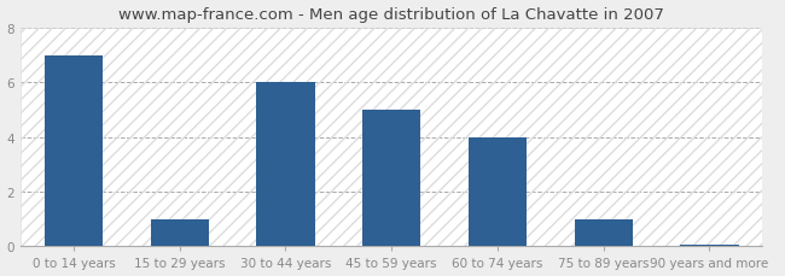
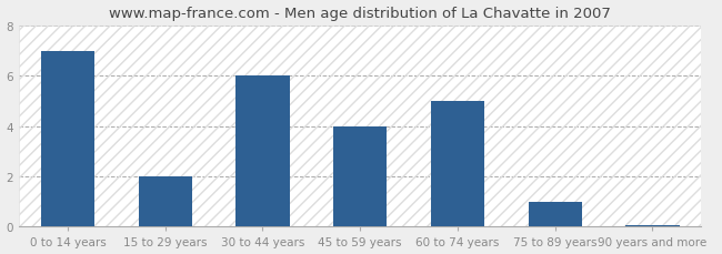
15 to 29 years: 1.00 -> 2.00
45 to 59 years: 5.00 -> 4.00
60 to 74 years: 4.00 -> 5.00
